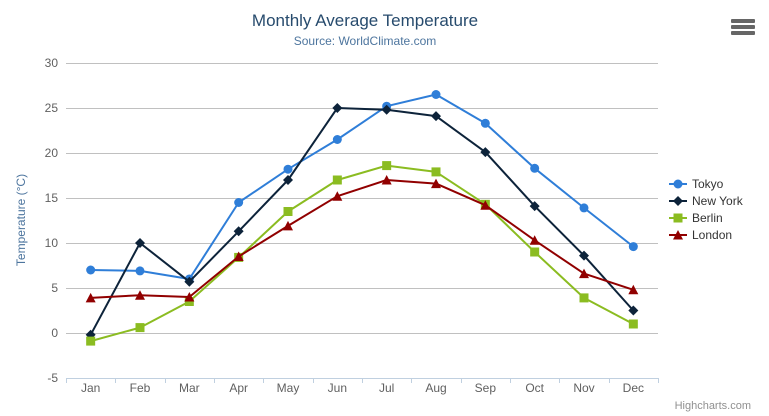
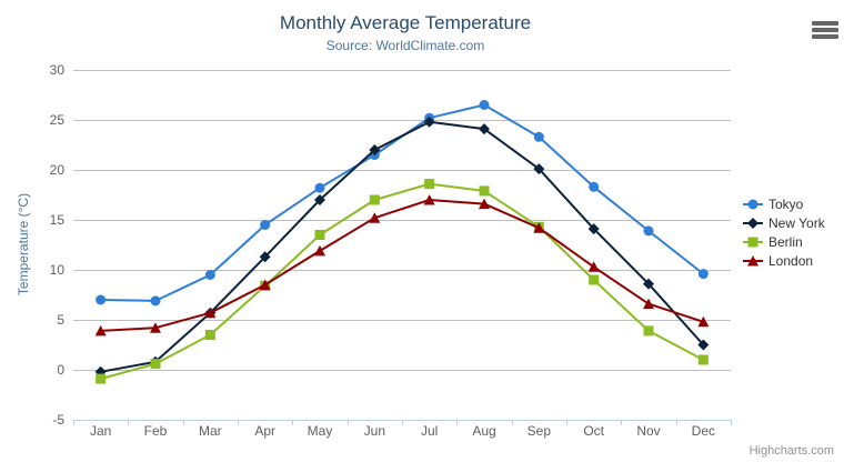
New York/Feb: 10 -> 1
Tokyo/Mar: 6 -> 10
London/Mar: 4 -> 6
New York/Jun: 25 -> 22
